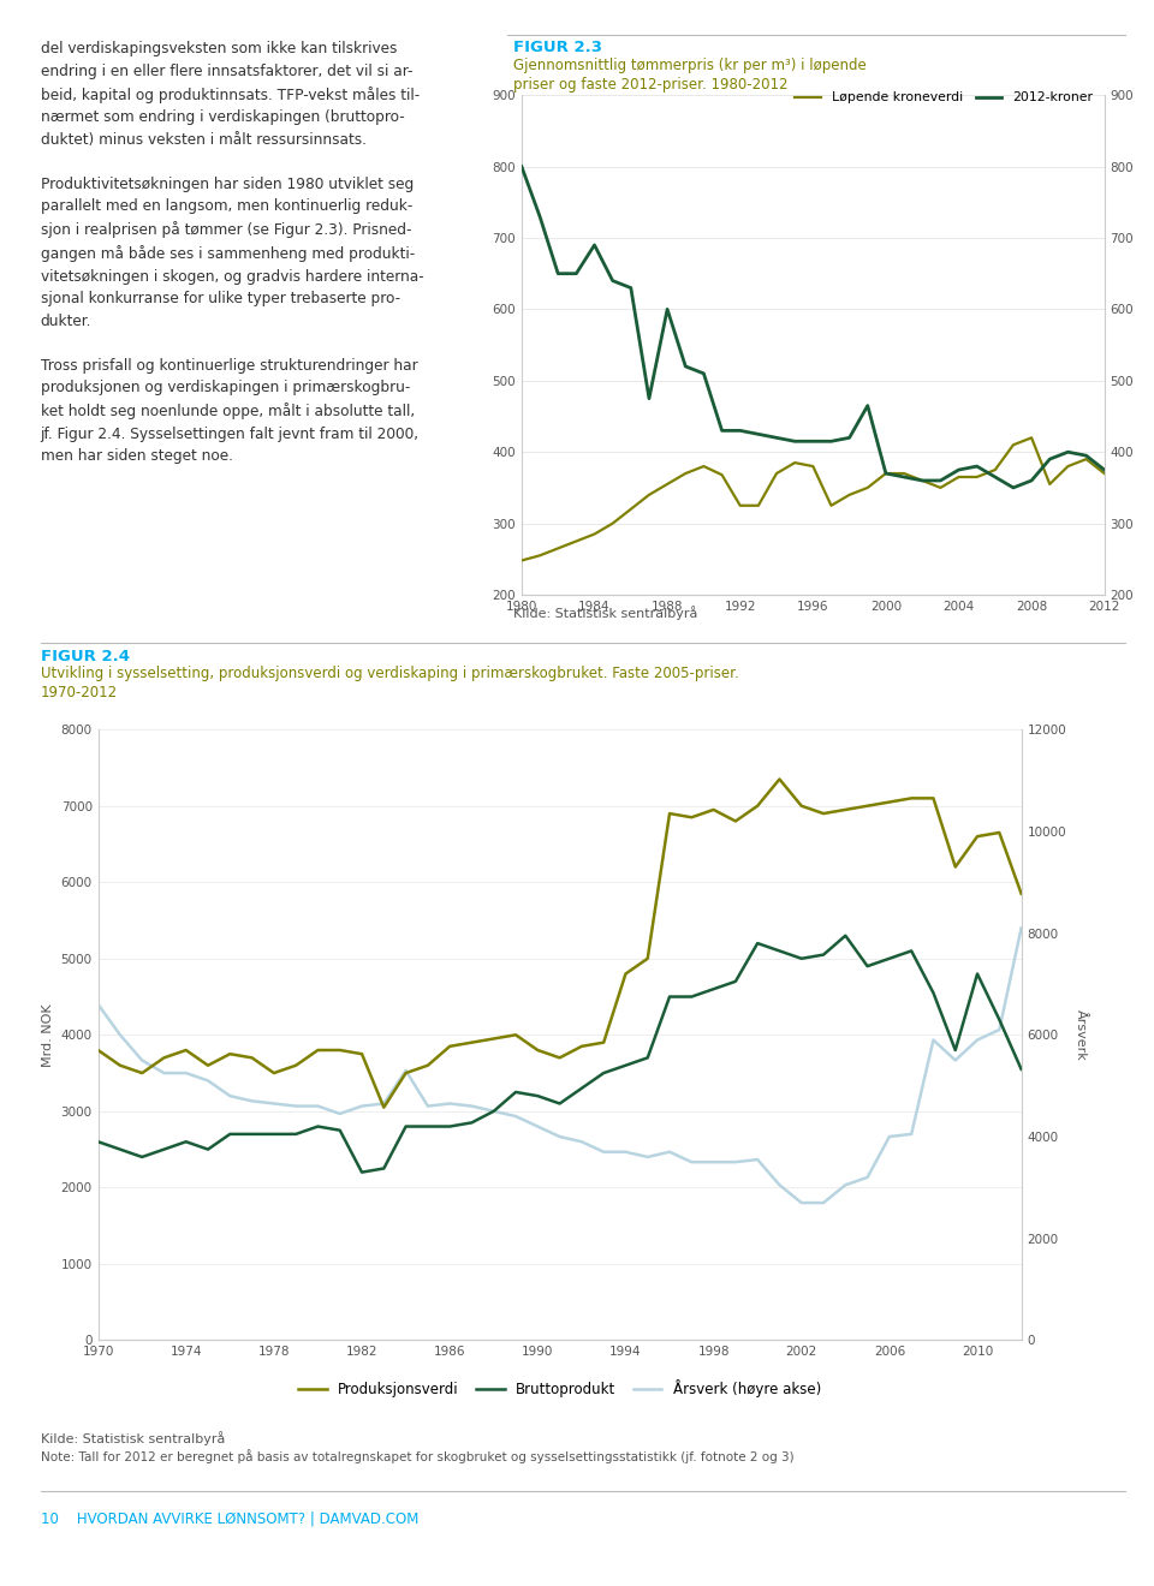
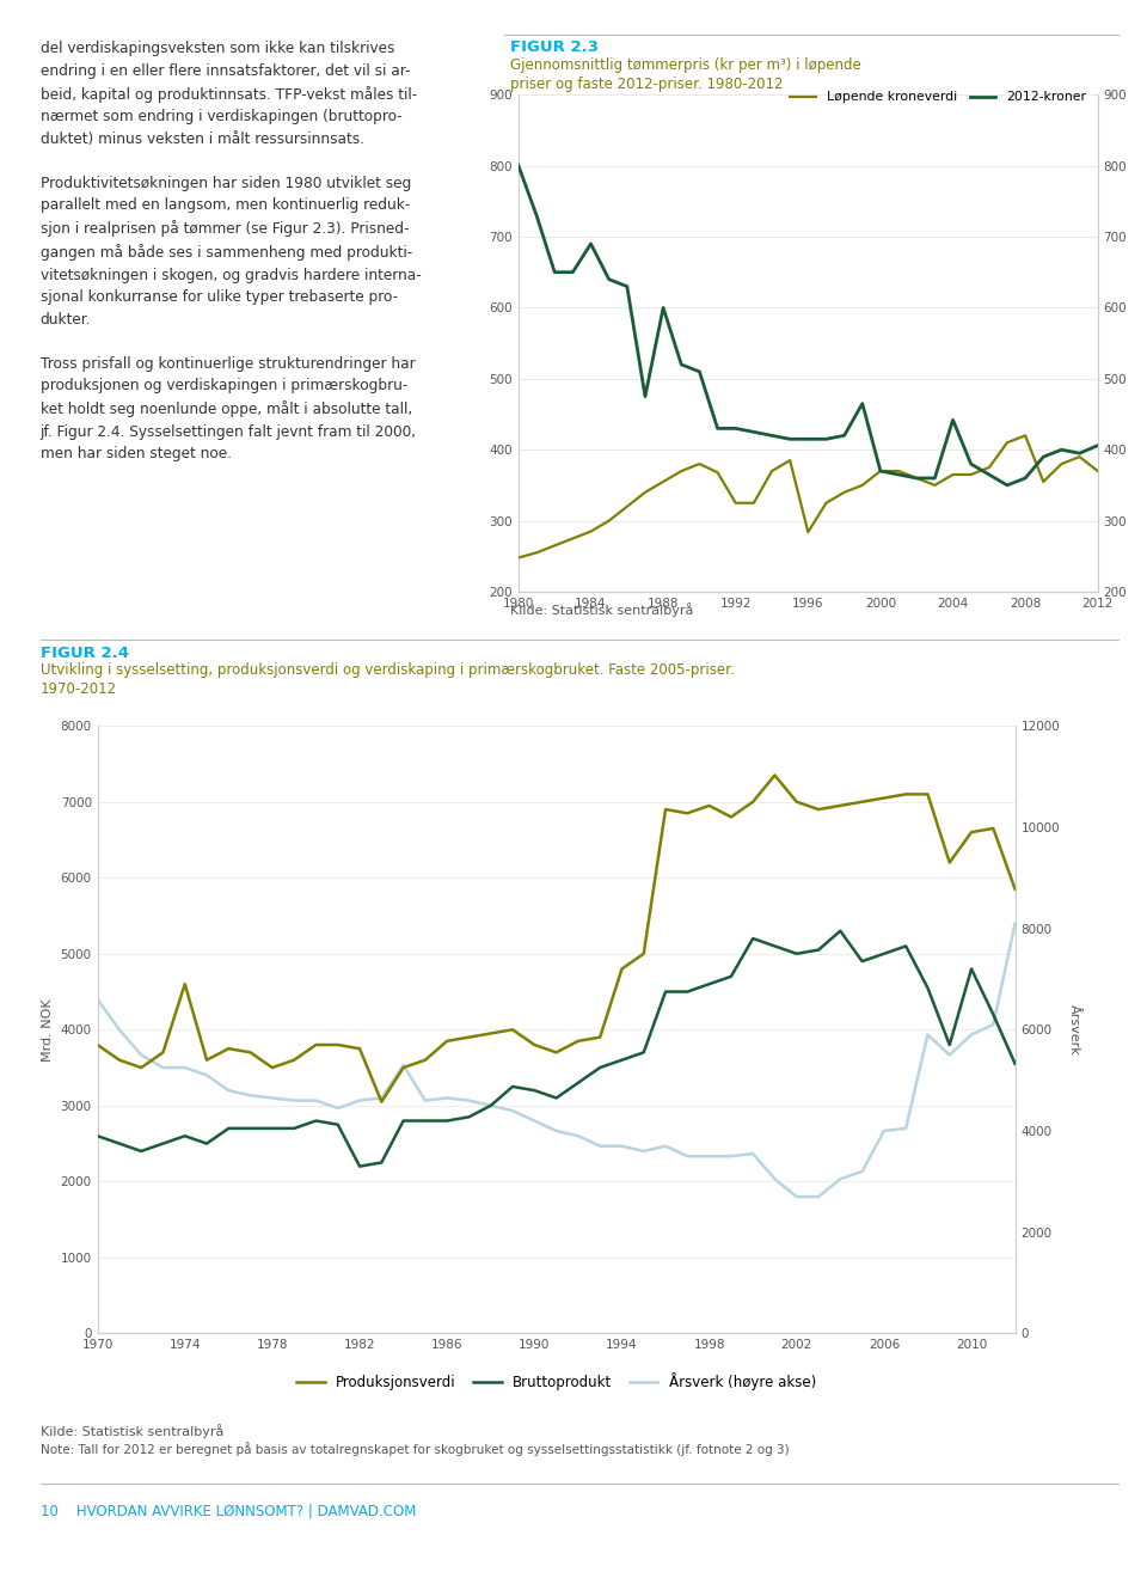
Løpende kroneverdi/1996: 380 -> 284
2012-kroner/2004: 375 -> 442
2012-kroner/2012: 375 -> 406
Produksjonsverdi/1974: 3800 -> 4600
